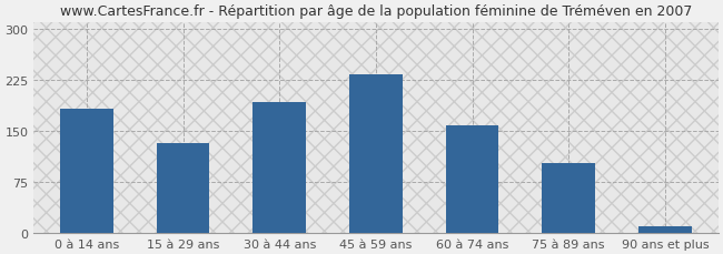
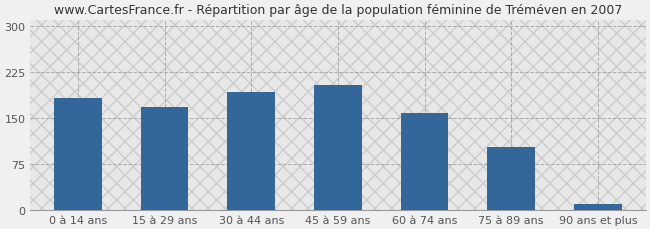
15 à 29 ans: 133 -> 168
45 à 59 ans: 233 -> 204
